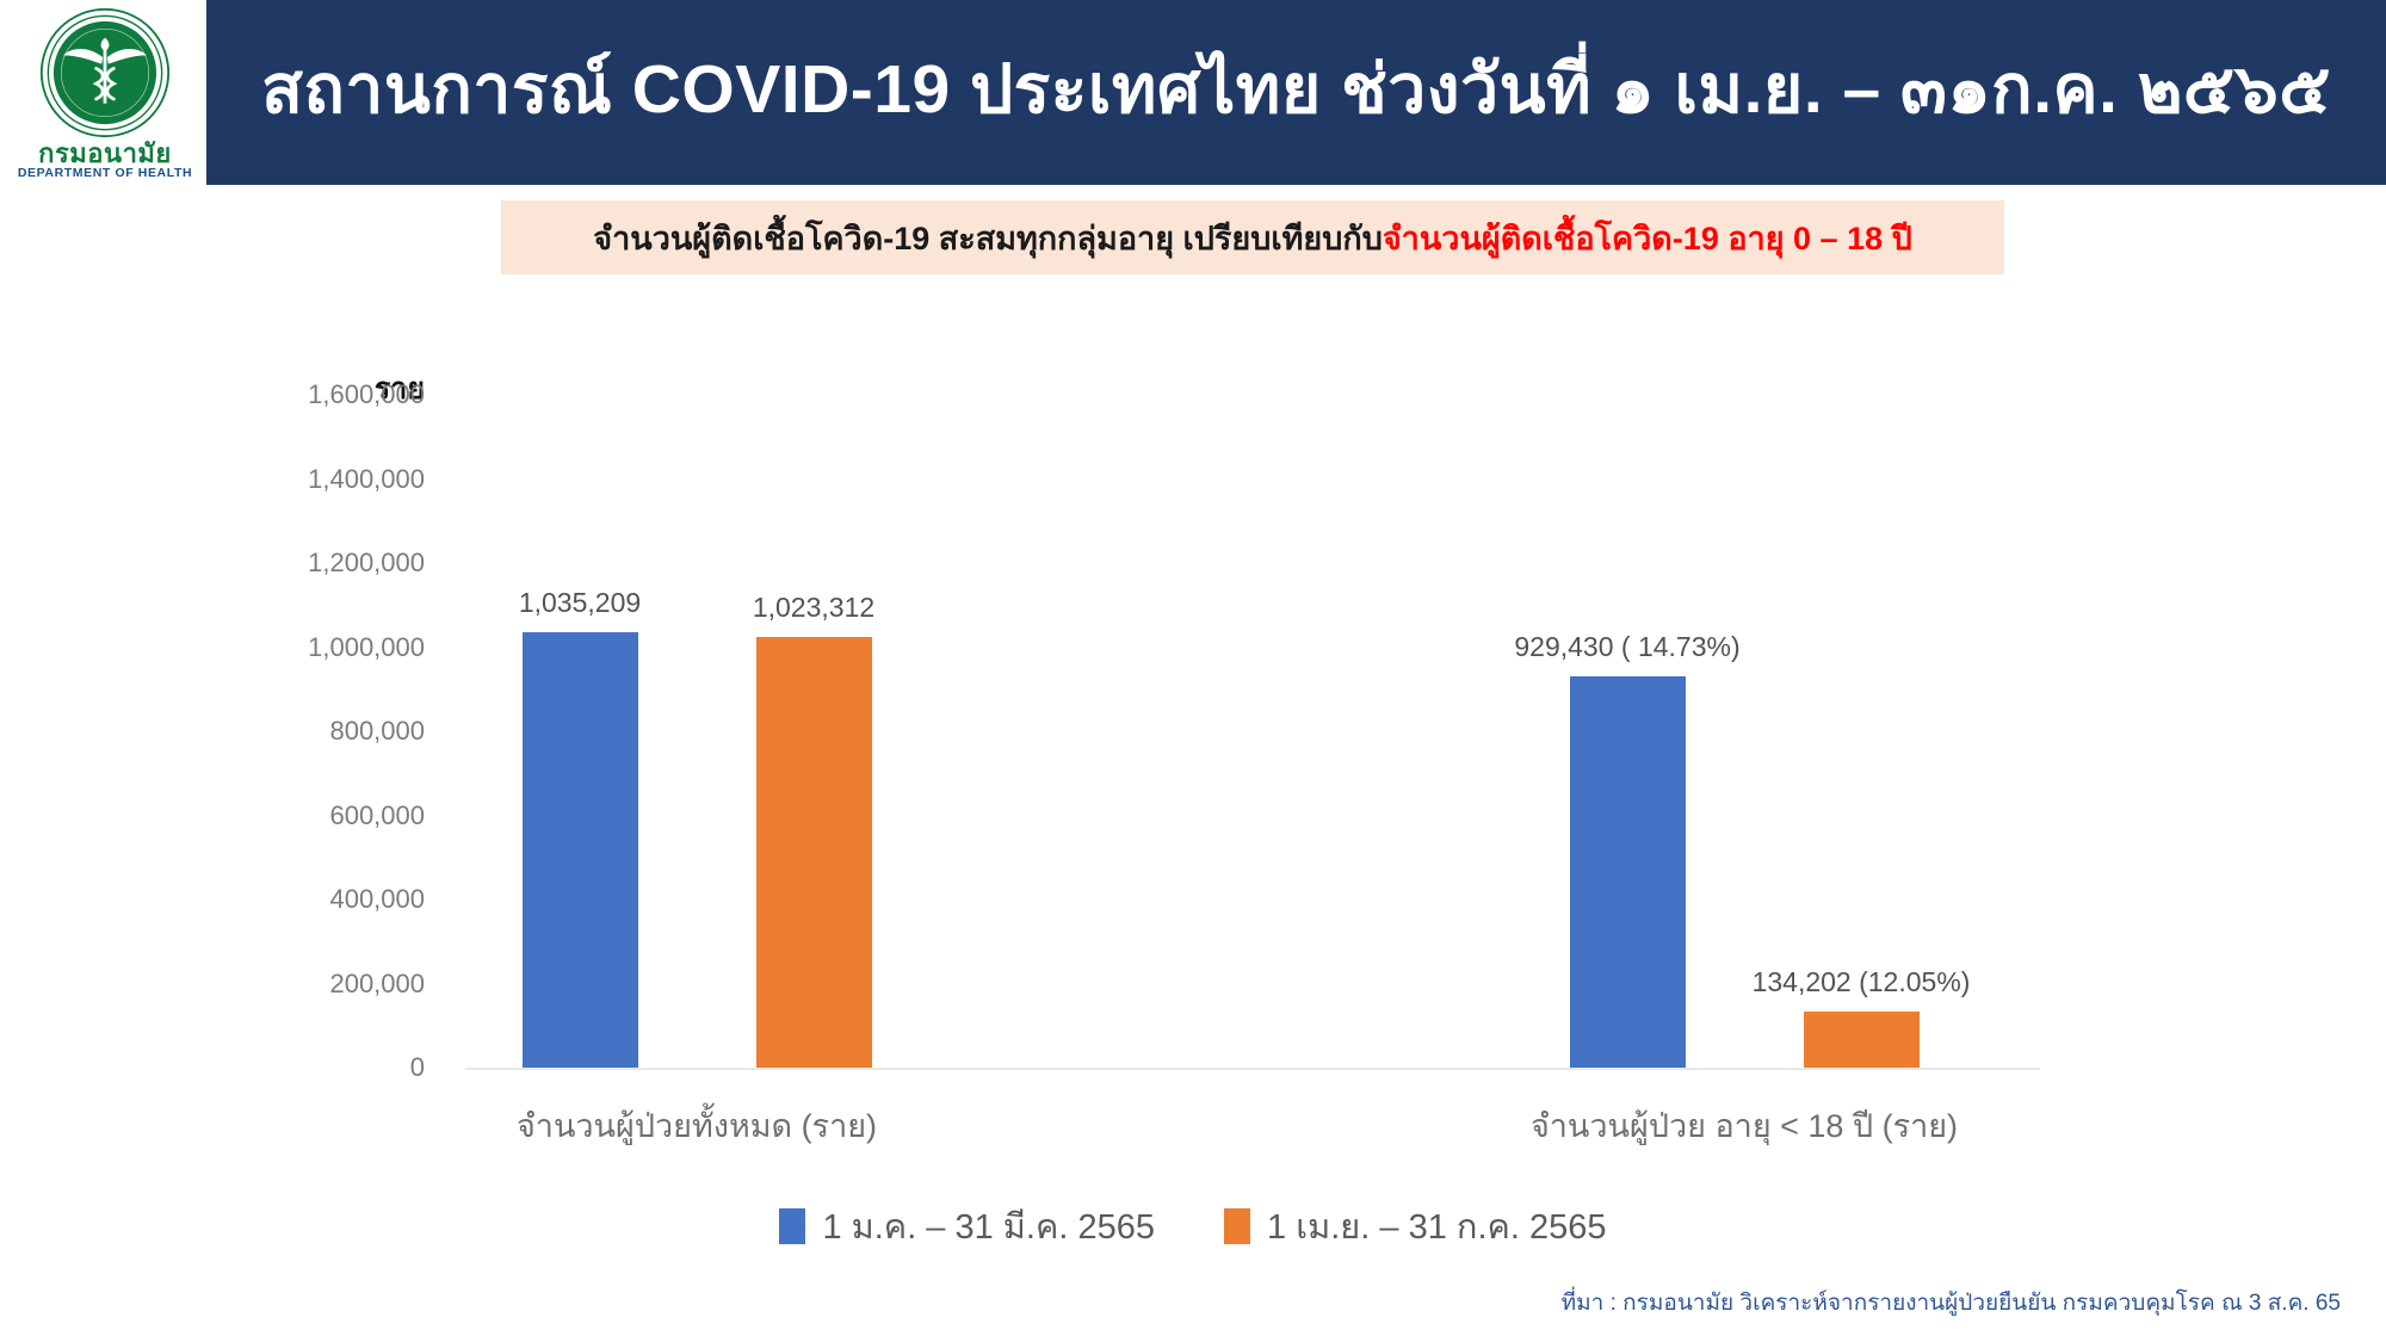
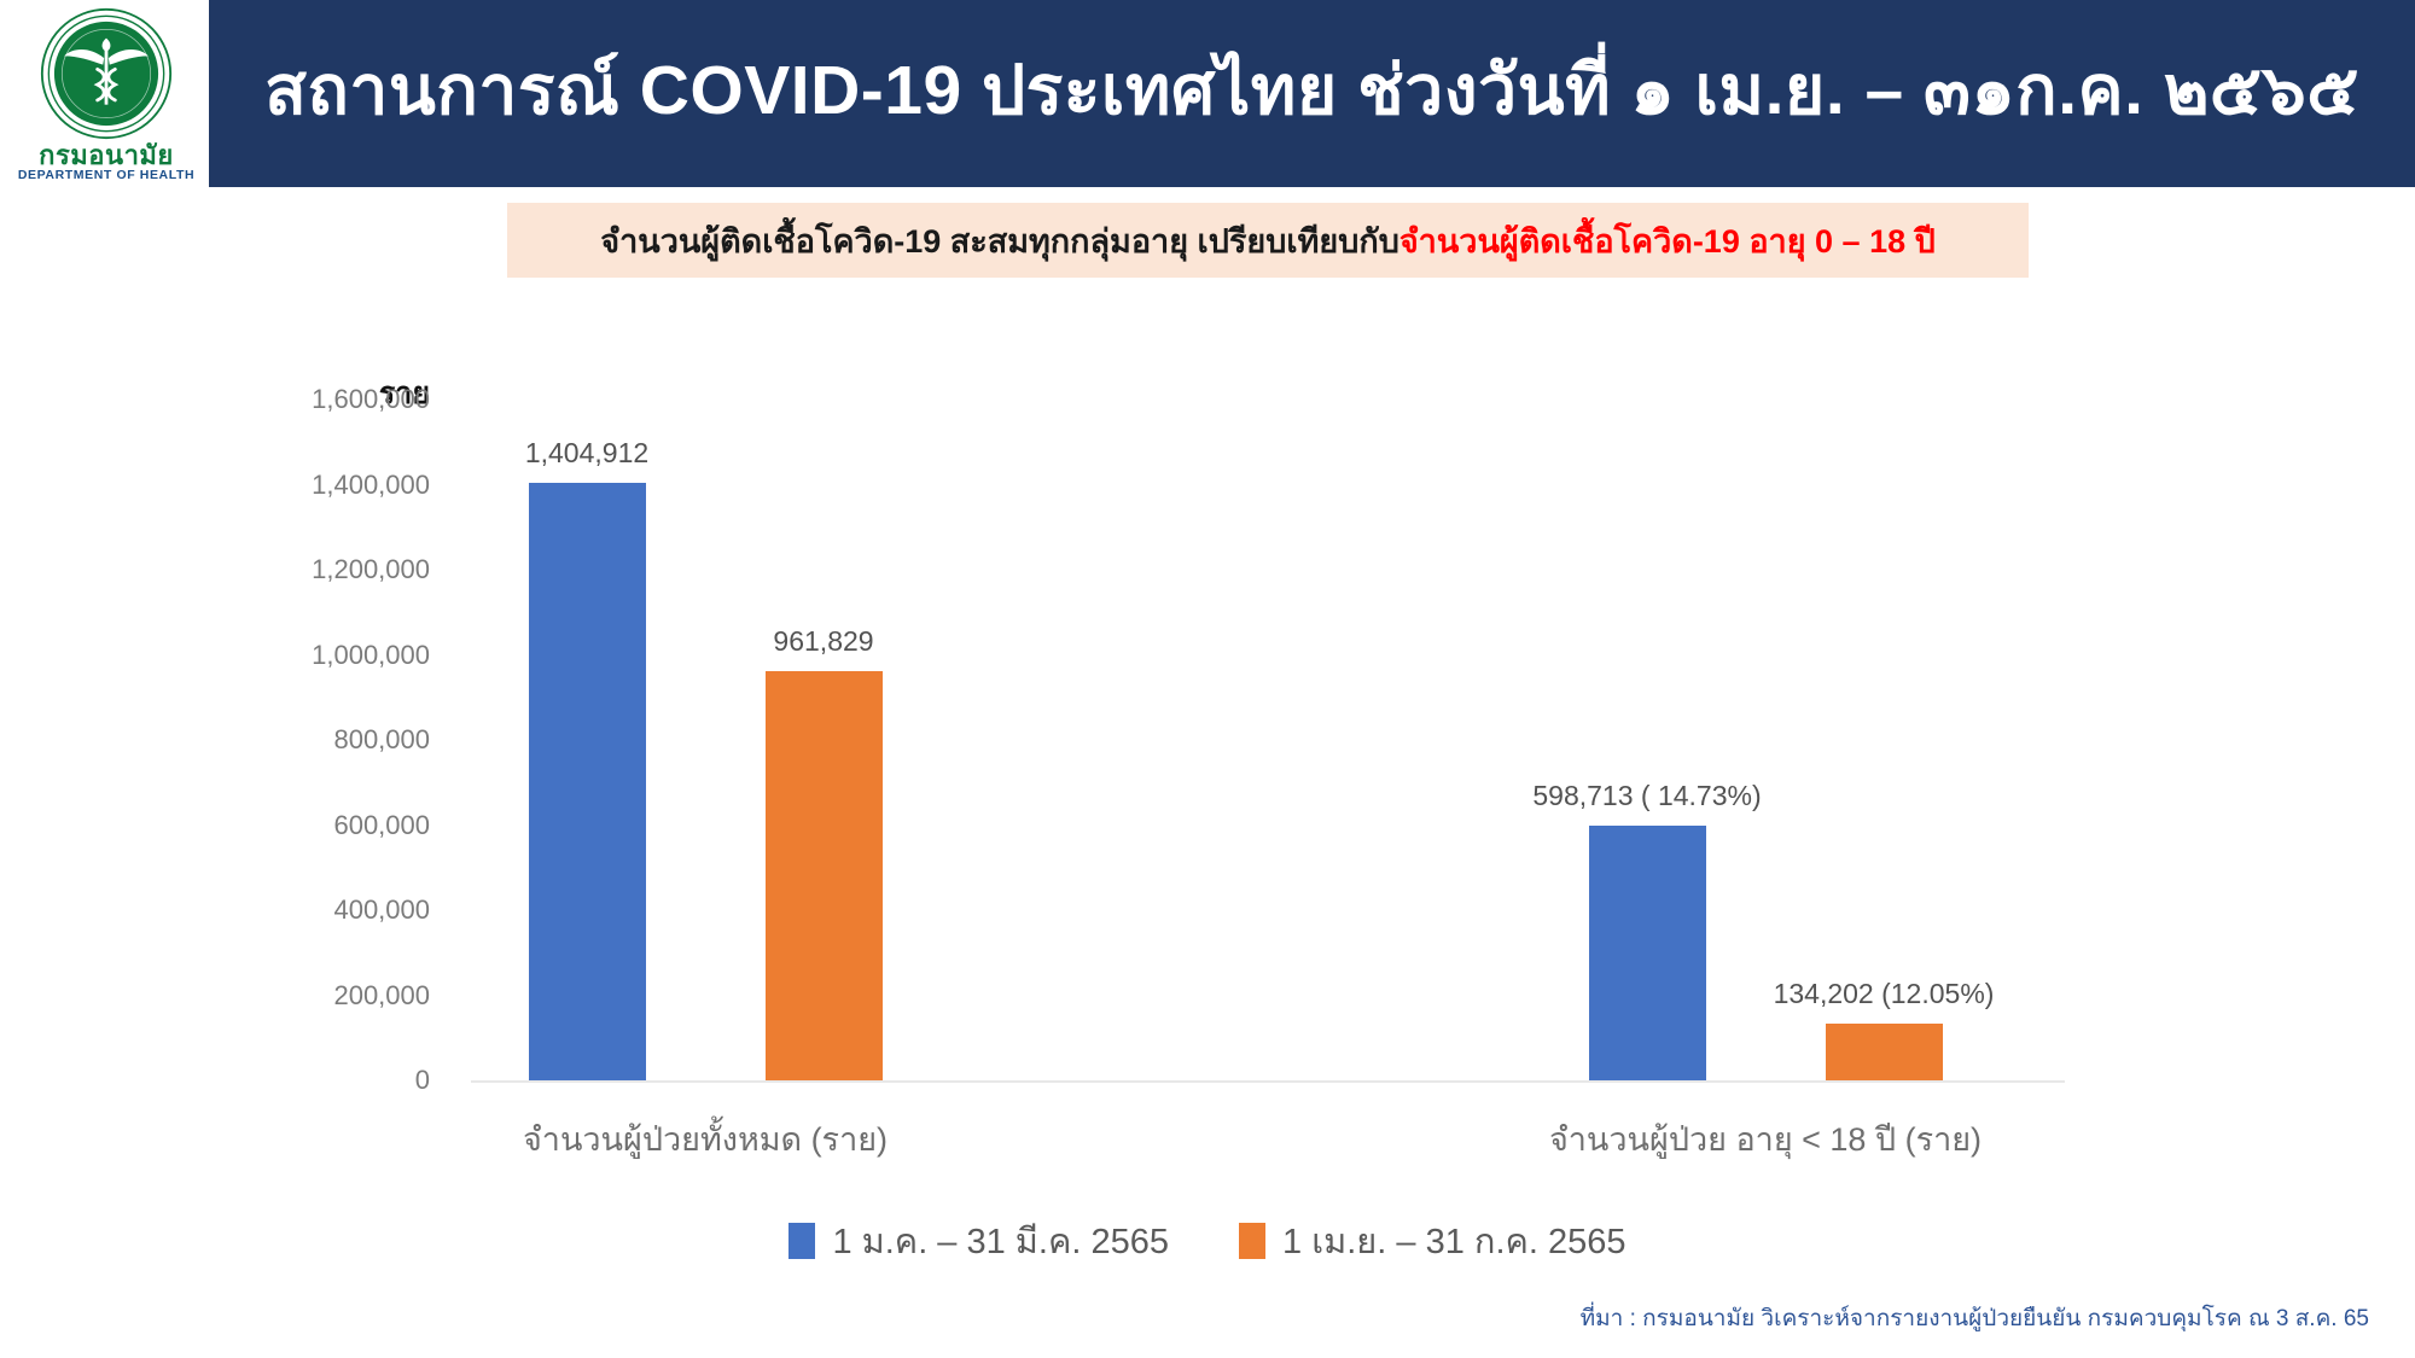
1 ม.ค. – 31 มี.ค. 2565/จำนวนผู้ป่วยทั้งหมด (ราย): 1,035,209 -> 1,404,912
1 เม.ย. – 31 ก.ค. 2565/จำนวนผู้ป่วยทั้งหมด (ราย): 1,023,312 -> 961,829
1 ม.ค. – 31 มี.ค. 2565/จำนวนผู้ป่วย อายุ < 18 ปี (ราย): 929,430 -> 598,713
